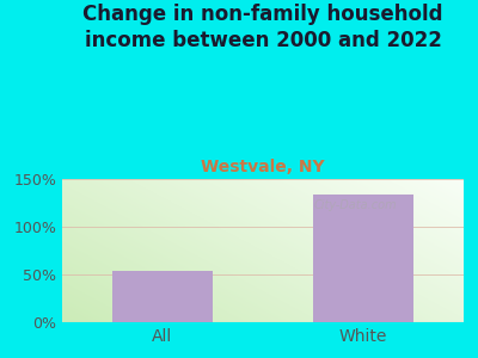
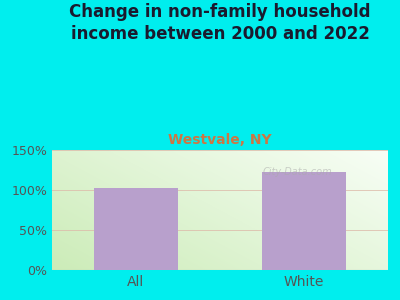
All: 54% -> 103%
White: 134% -> 122%
